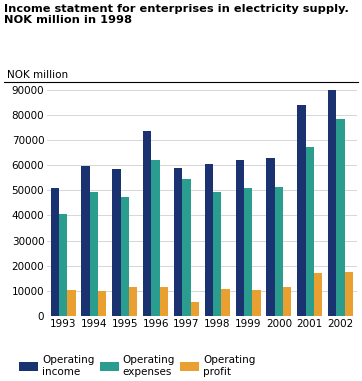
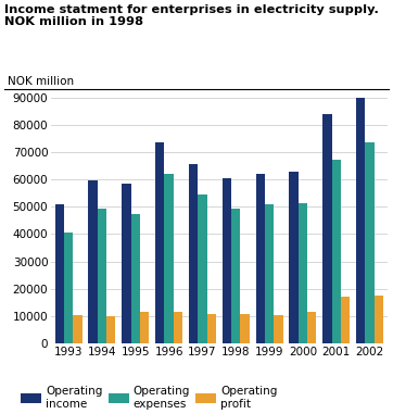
Operating income/1997: 59000 -> 65500
Operating profit/1997: 5500 -> 11000
Operating expenses/2002: 78500 -> 73500
